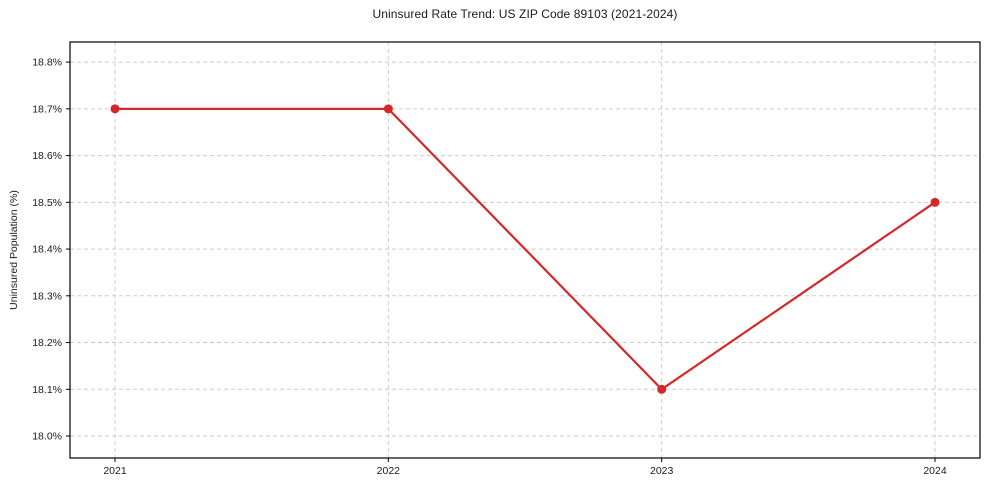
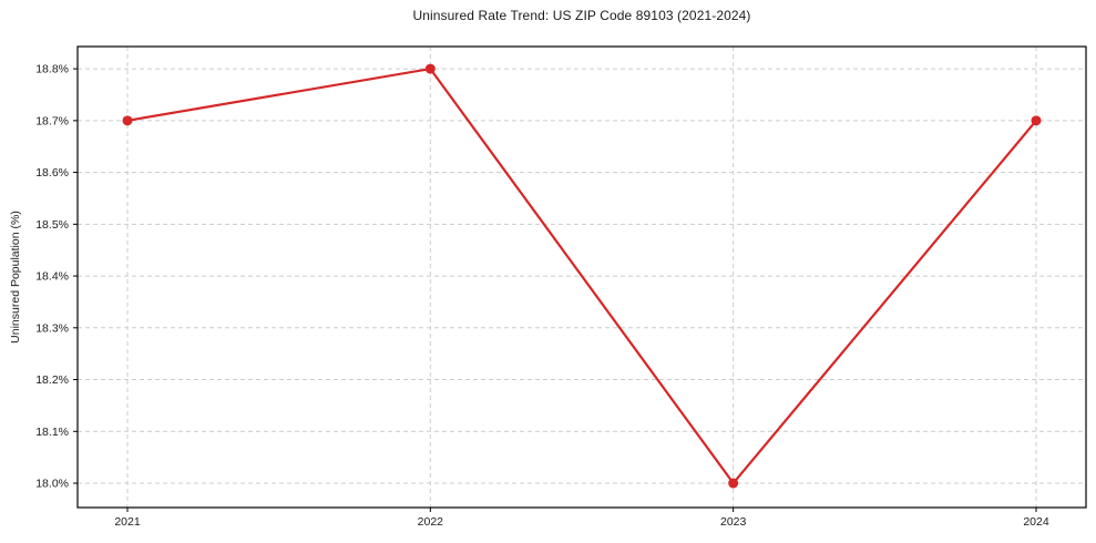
2022: 18.7% -> 18.8%
2023: 18.1% -> 18.0%
2024: 18.5% -> 18.7%
